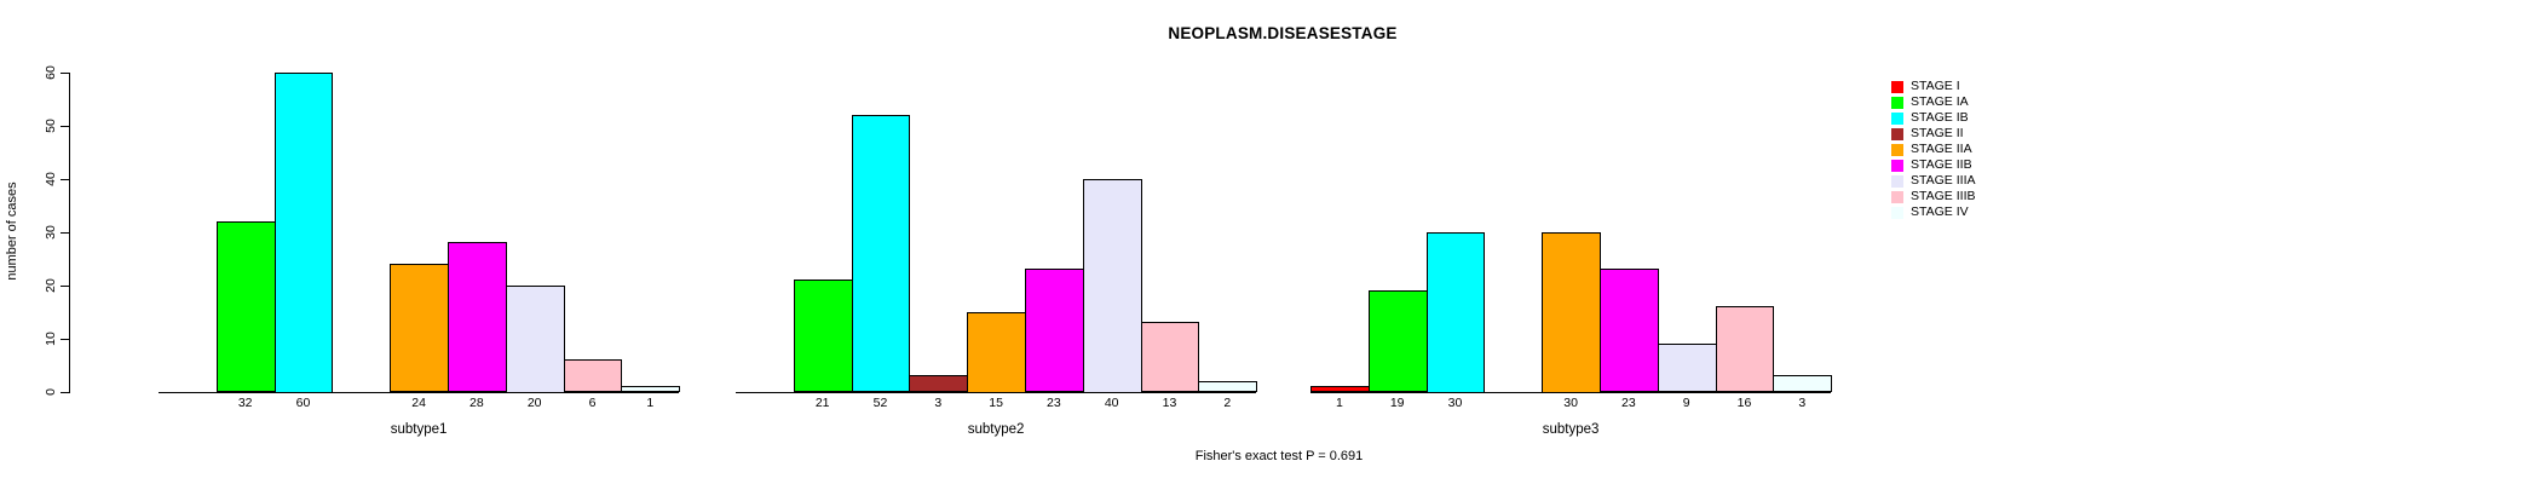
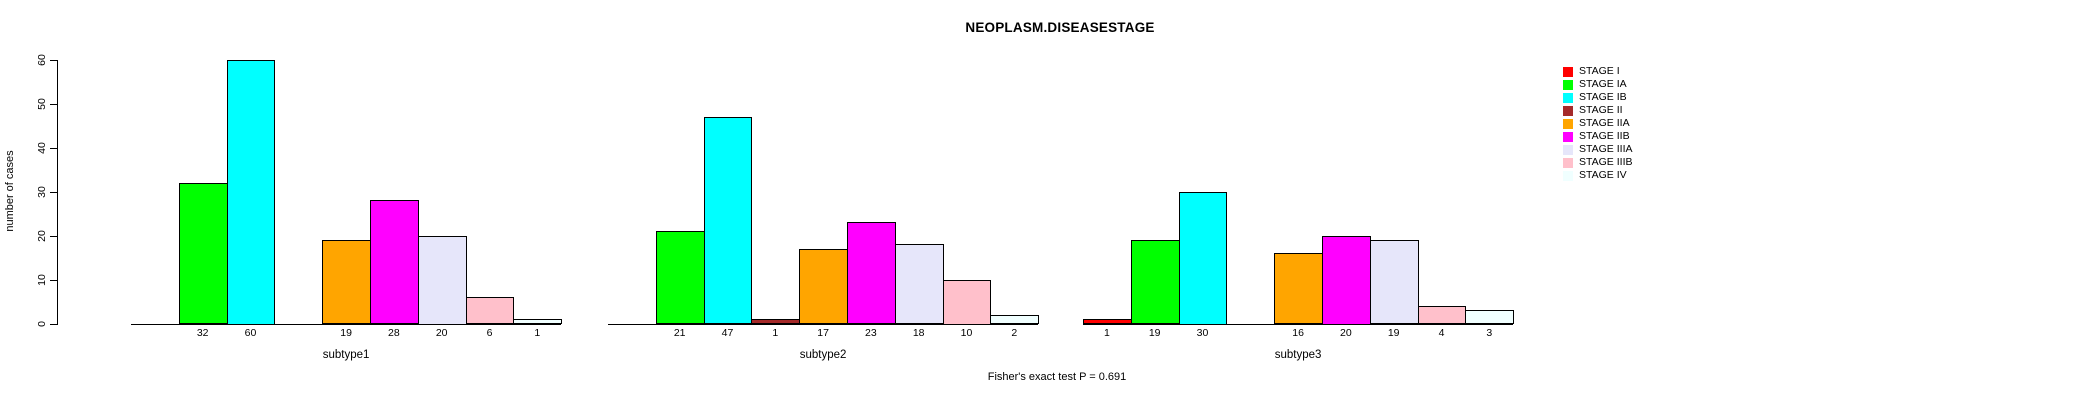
STAGE IIA/subtype1: 24 -> 19
STAGE IB/subtype2: 52 -> 47
STAGE II/subtype2: 3 -> 1
STAGE IIA/subtype2: 15 -> 17
STAGE IIIA/subtype2: 40 -> 18
STAGE IIIB/subtype2: 13 -> 10
STAGE IIA/subtype3: 30 -> 16
STAGE IIB/subtype3: 23 -> 20
STAGE IIIA/subtype3: 9 -> 19
STAGE IIIB/subtype3: 16 -> 4
